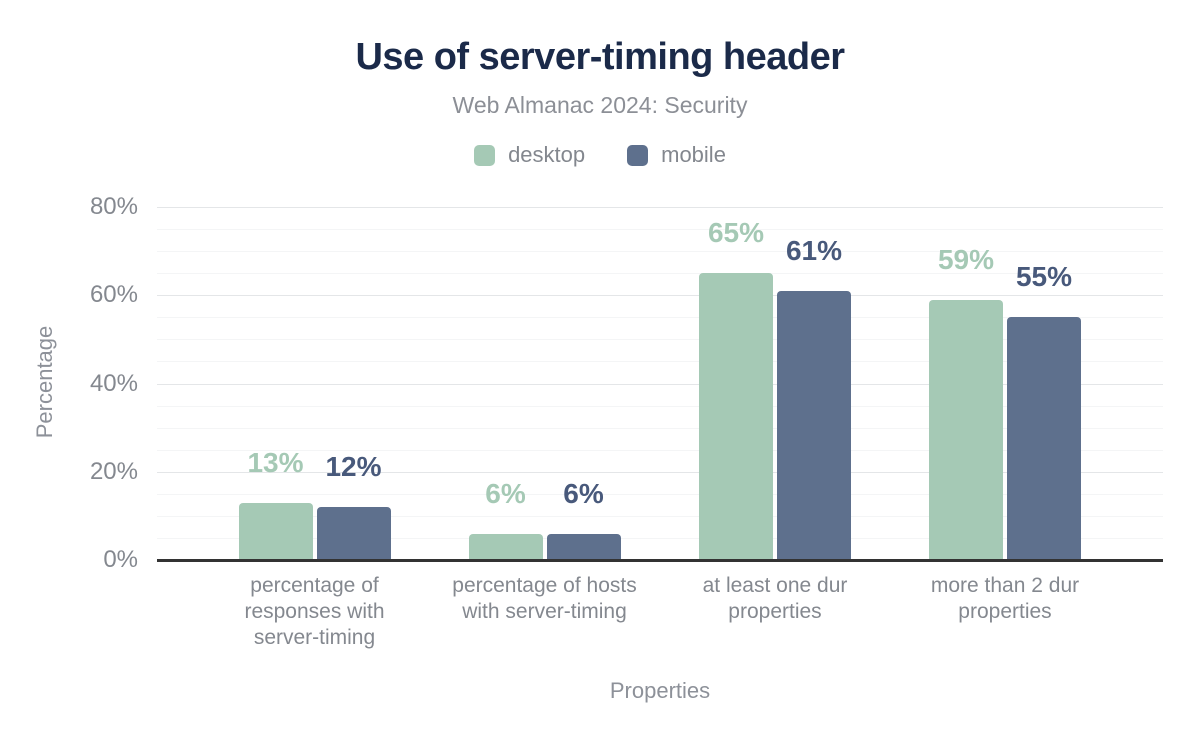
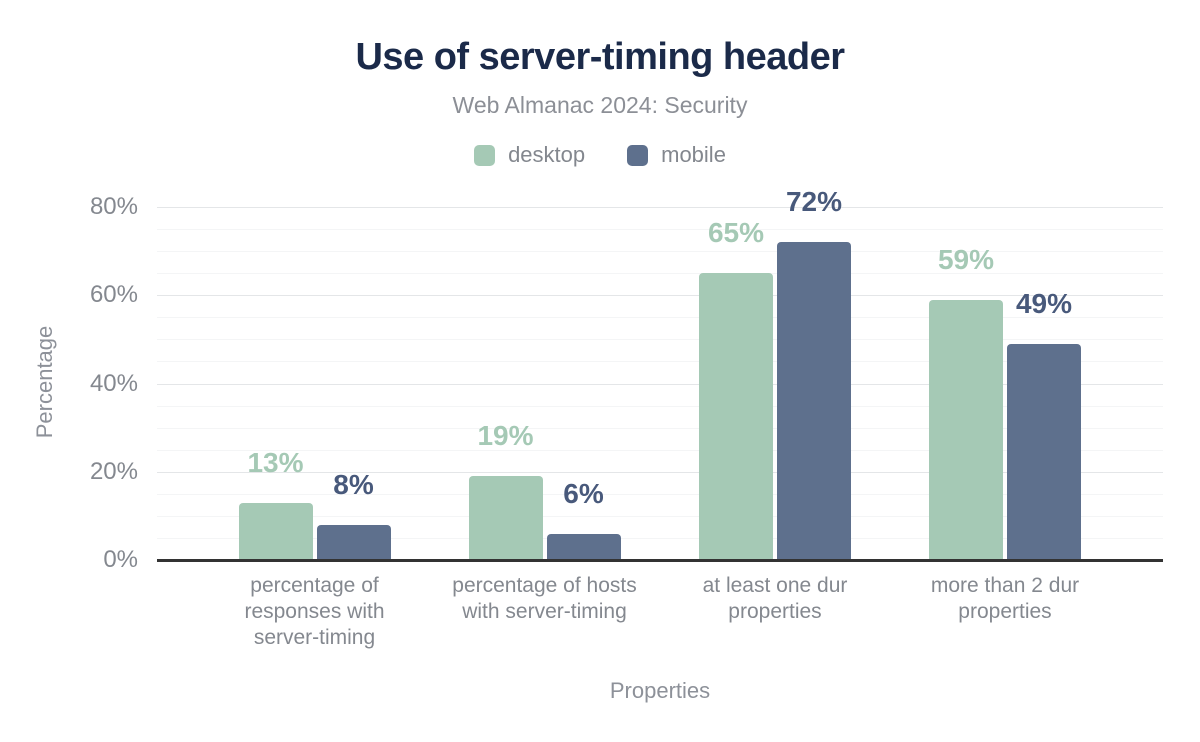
mobile/percentage of responses with server-timing: 12% -> 8%
desktop/percentage of hosts with server-timing: 6% -> 19%
mobile/at least one dur properties: 61% -> 72%
mobile/more than 2 dur properties: 55% -> 49%
